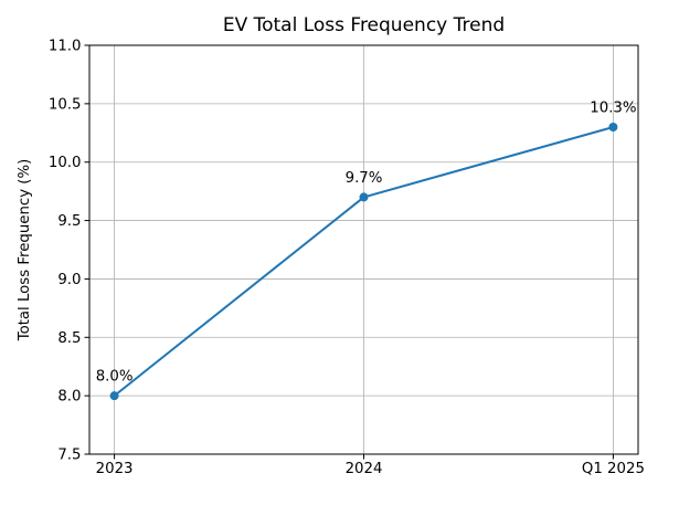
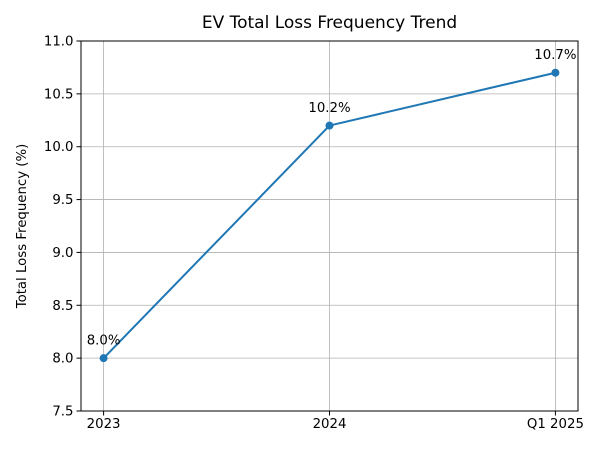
2024: 9.7% -> 10.2%
Q1 2025: 10.3% -> 10.7%
